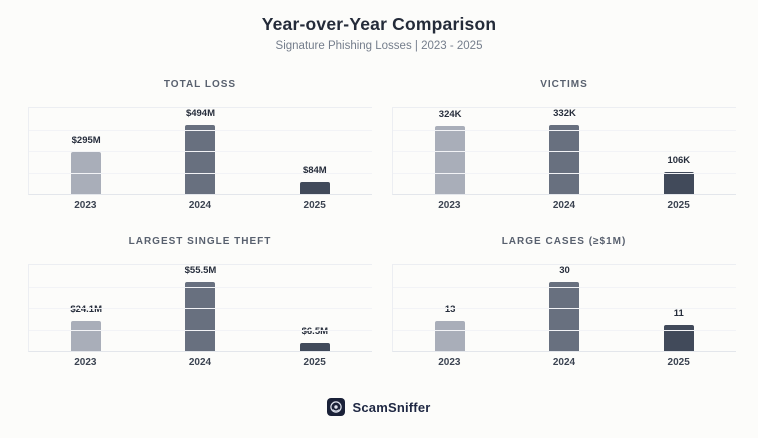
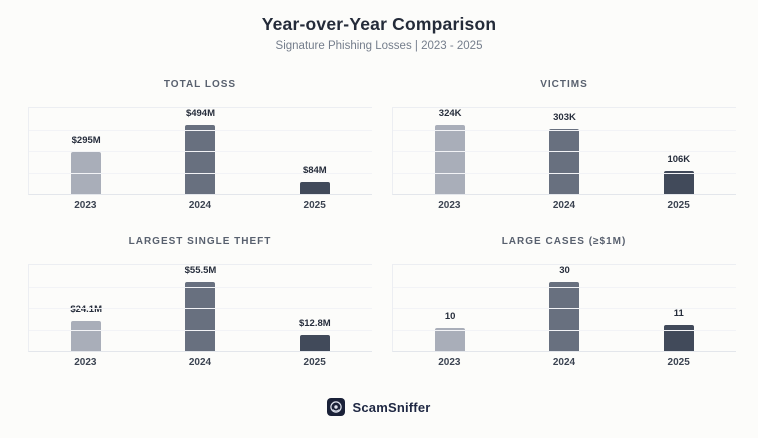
VICTIMS/2024: 332K -> 303K
LARGEST SINGLE THEFT/2025: $6.5M -> $12.8M
LARGE CASES (≥$1M)/2023: 13 -> 10
